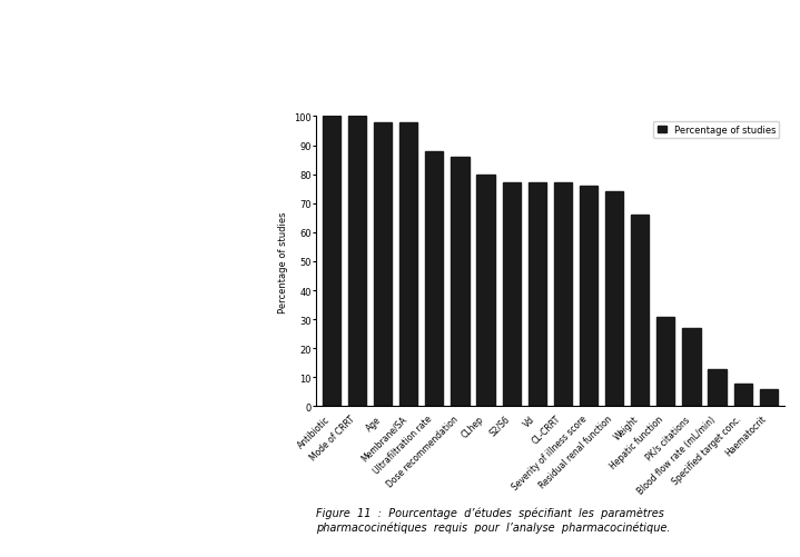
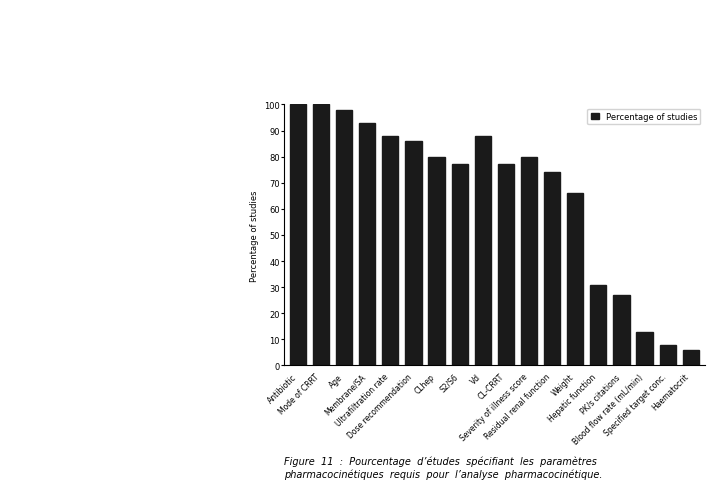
Membrane/SA: 98 -> 93
Vd: 77 -> 88
Severity of illness score: 76 -> 80
